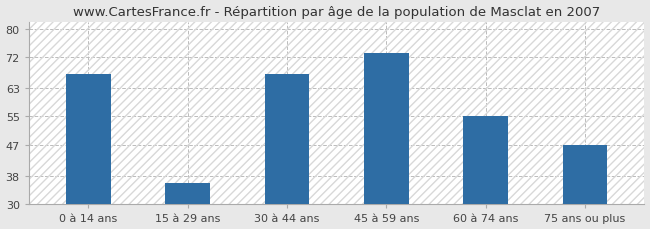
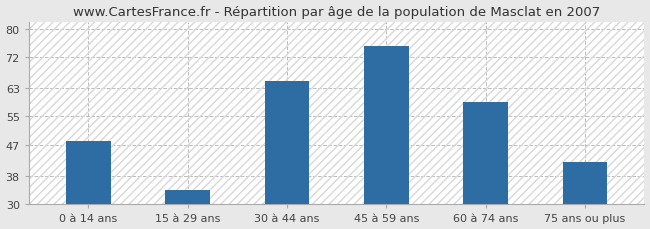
0 à 14 ans: 67 -> 48
15 à 29 ans: 36 -> 34
30 à 44 ans: 67 -> 65
45 à 59 ans: 73 -> 75
60 à 74 ans: 55 -> 59
75 ans ou plus: 47 -> 42
